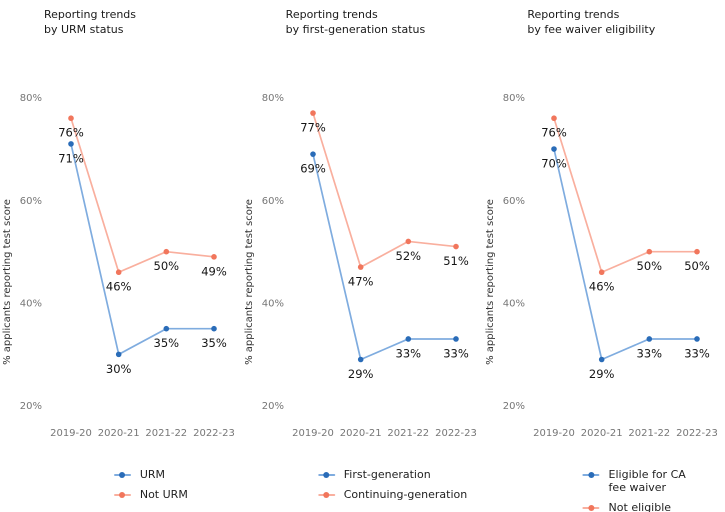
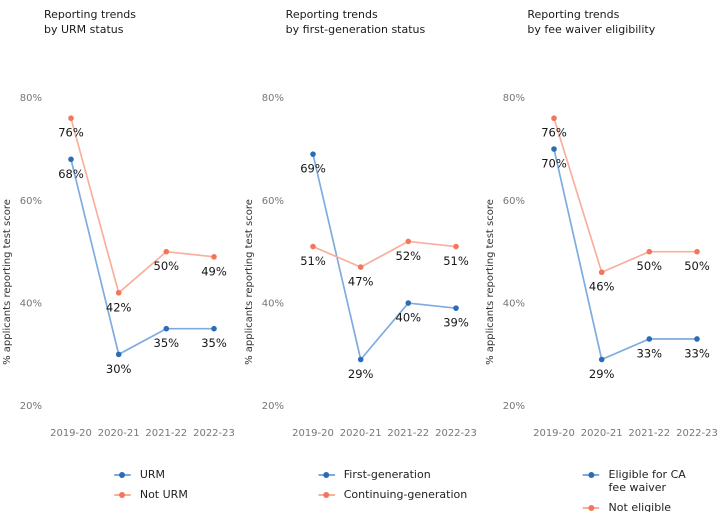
Reporting trends by URM status/URM/2019-20: 71% -> 68%
Reporting trends by URM status/Not URM/2020-21: 46% -> 42%
Reporting trends by first-generation status/Continuing-generation/2019-20: 77% -> 51%
Reporting trends by first-generation status/First-generation/2021-22: 33% -> 40%
Reporting trends by first-generation status/First-generation/2022-23: 33% -> 39%
